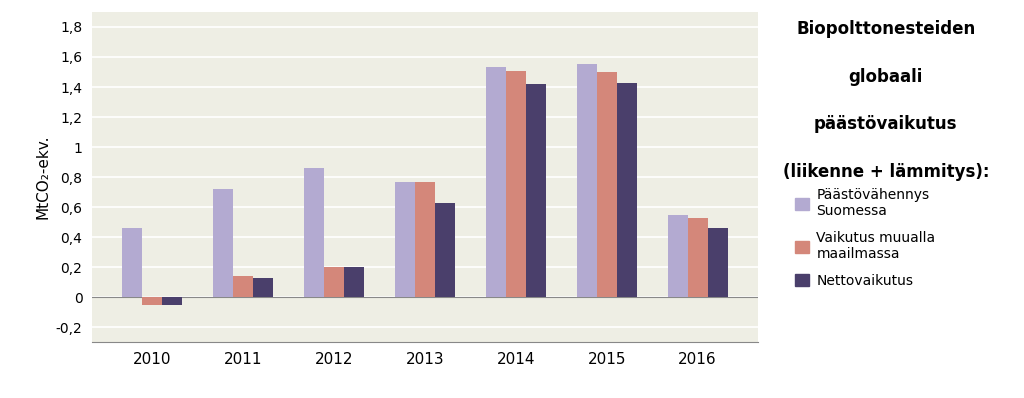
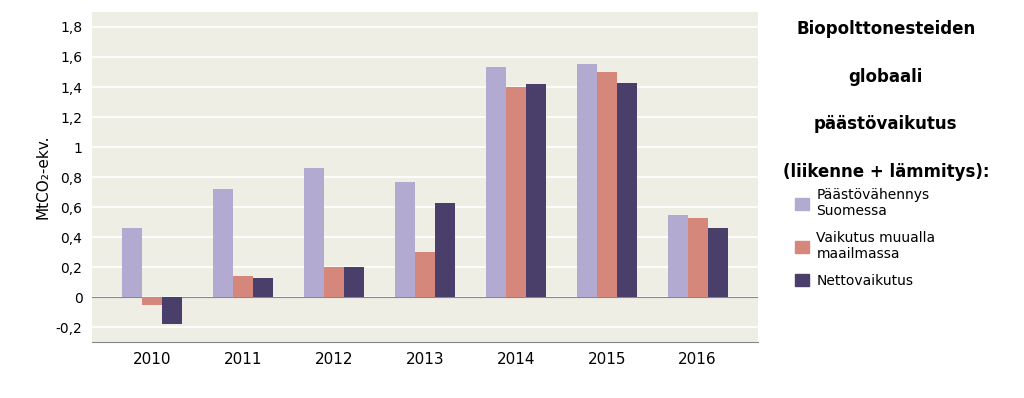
Nettovaikutus/2010: -0,05 -> -0,18
Vaikutus muualla maailmassa/2013: 0,77 -> 0,30
Vaikutus muualla maailmassa/2014: 1,51 -> 1,40
